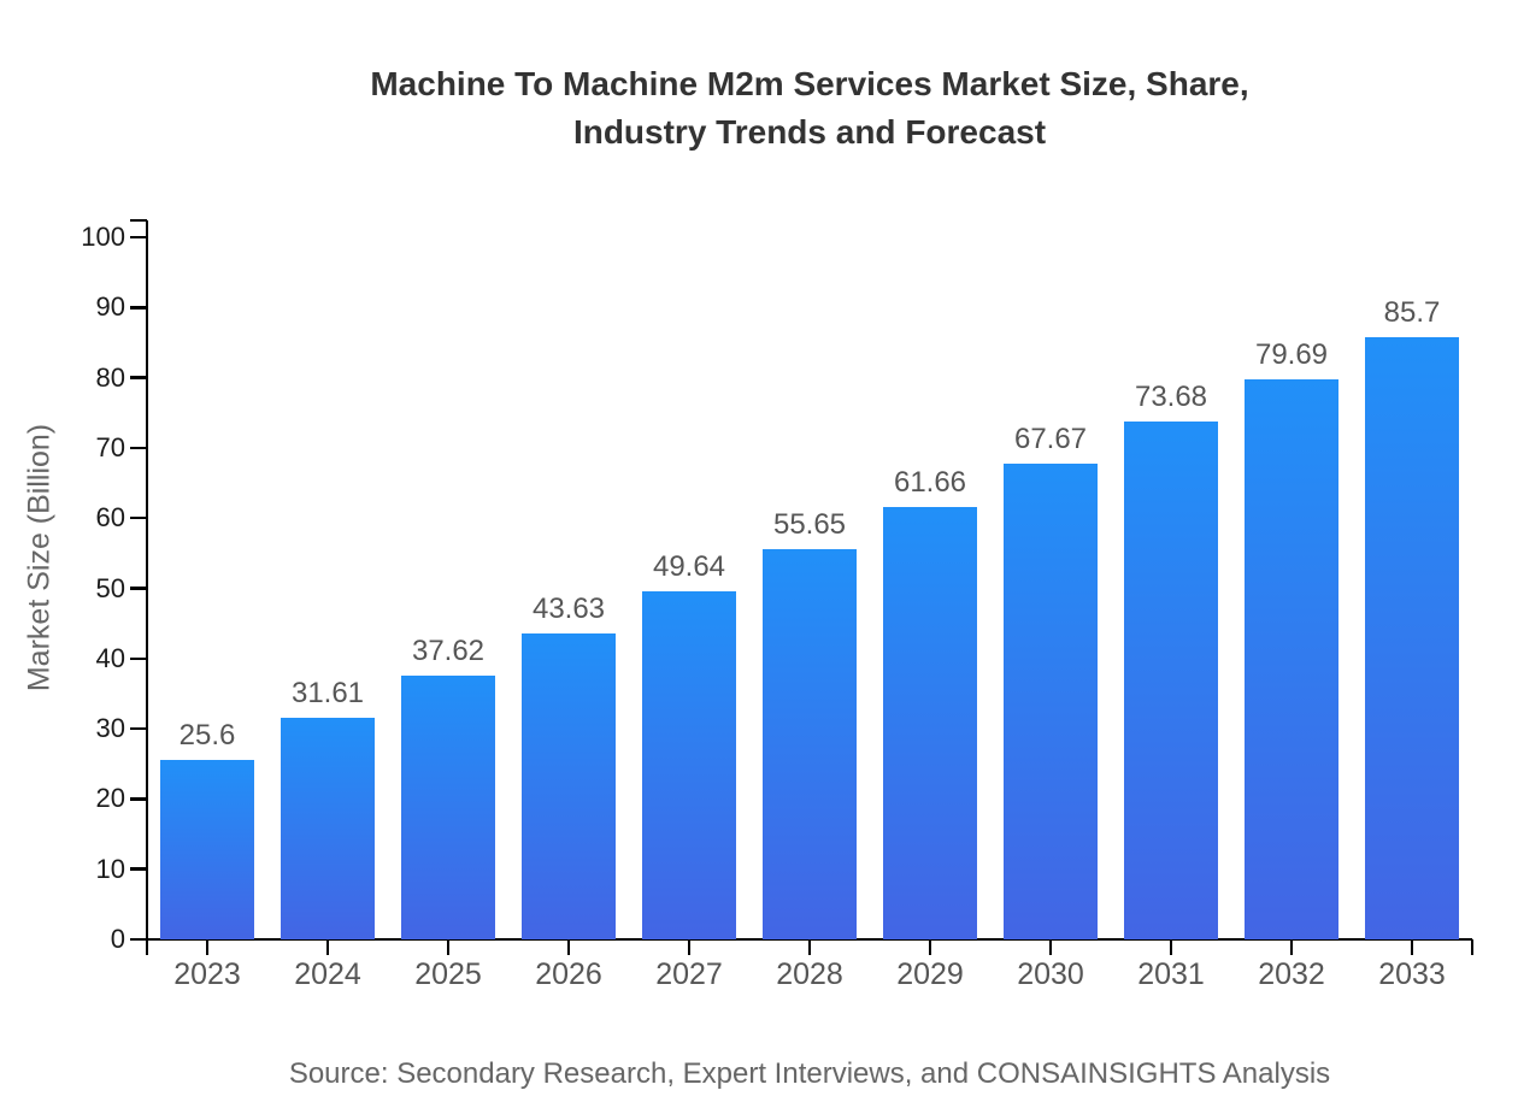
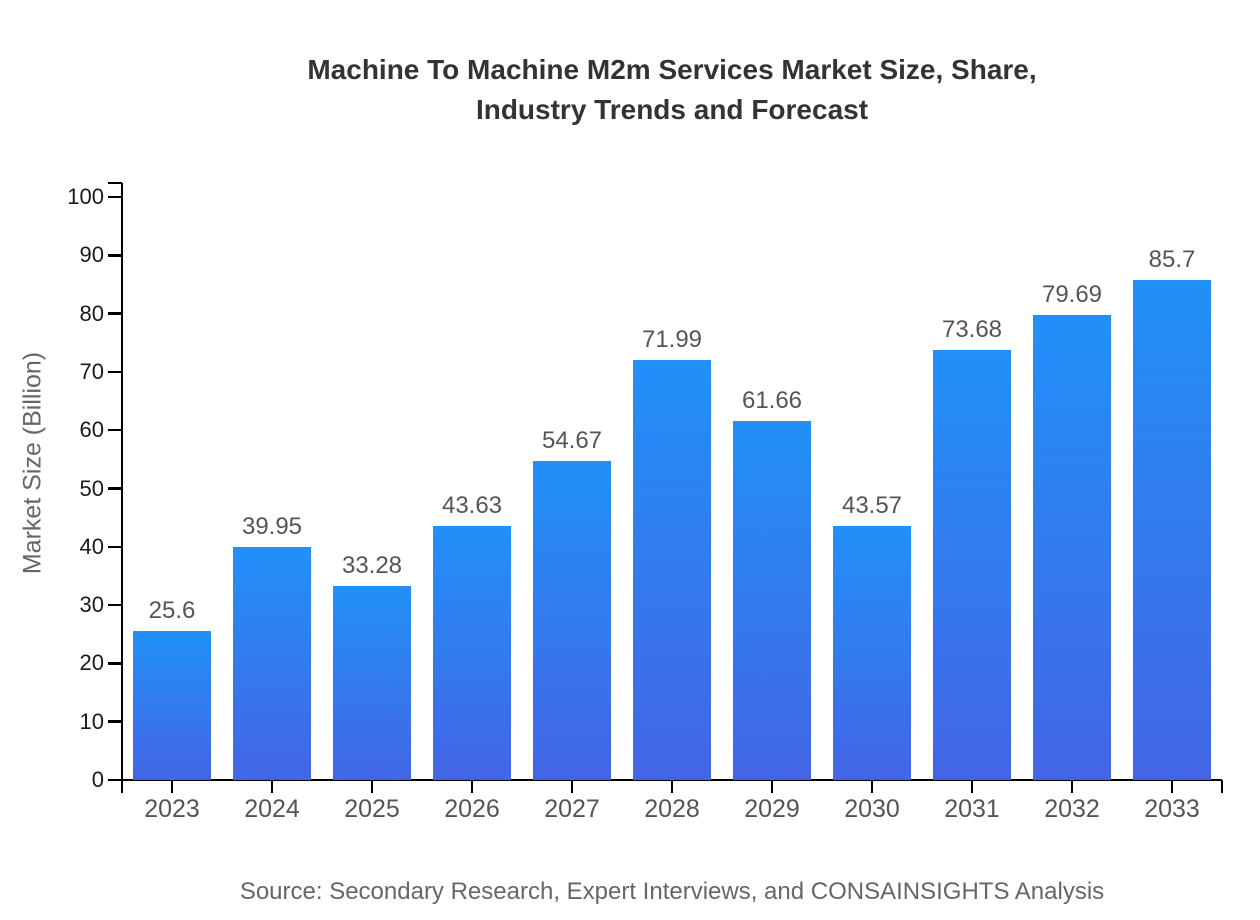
2024: 31.61 -> 39.95
2025: 37.62 -> 33.28
2027: 49.64 -> 54.67
2028: 55.65 -> 71.99
2030: 67.67 -> 43.57
